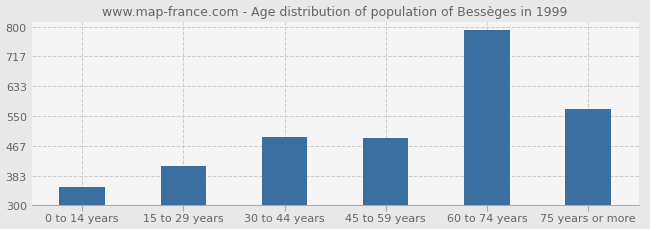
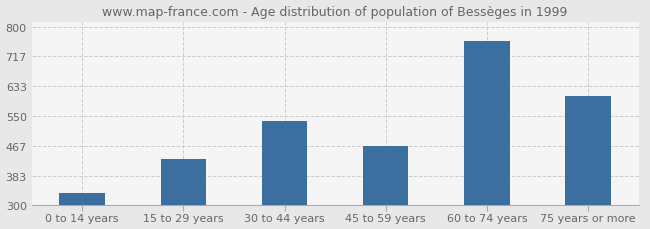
0 to 14 years: 352 -> 335
15 to 29 years: 410 -> 430
30 to 44 years: 492 -> 535
45 to 59 years: 488 -> 465
60 to 74 years: 791 -> 760
75 years or more: 570 -> 605
